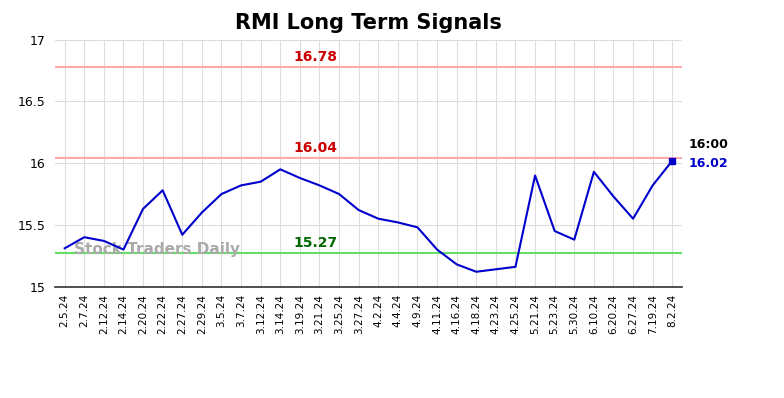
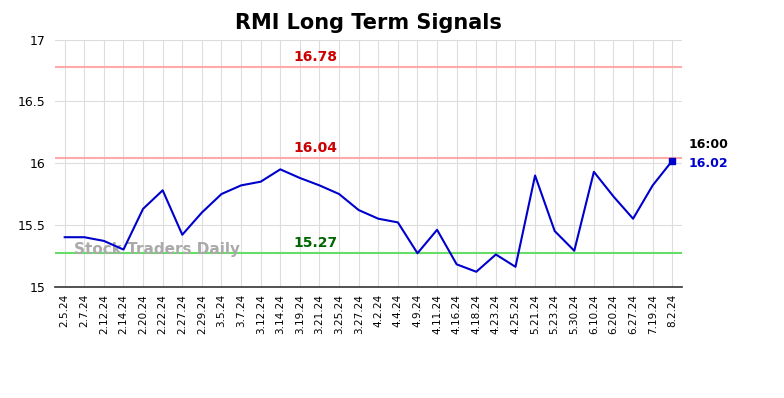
2.5.24: 15.31 -> 15.40
4.9.24: 15.48 -> 15.27
4.11.24: 15.30 -> 15.46
4.23.24: 15.14 -> 15.26
5.30.24: 15.38 -> 15.29
